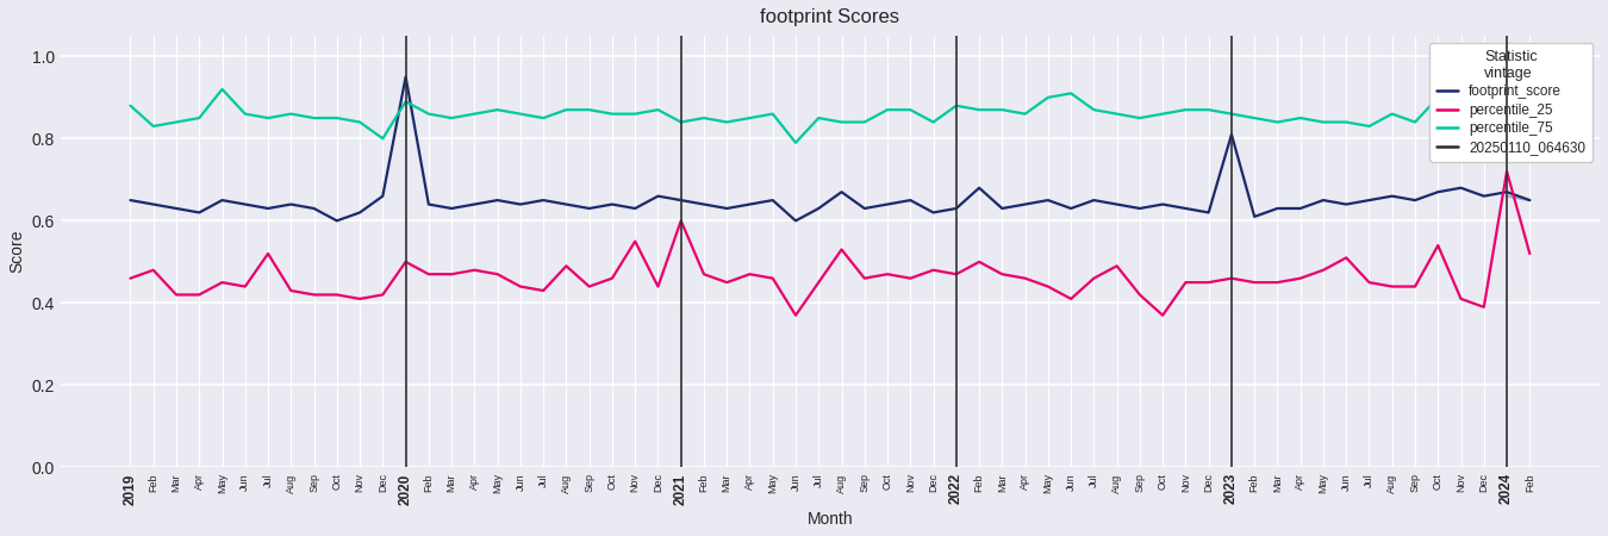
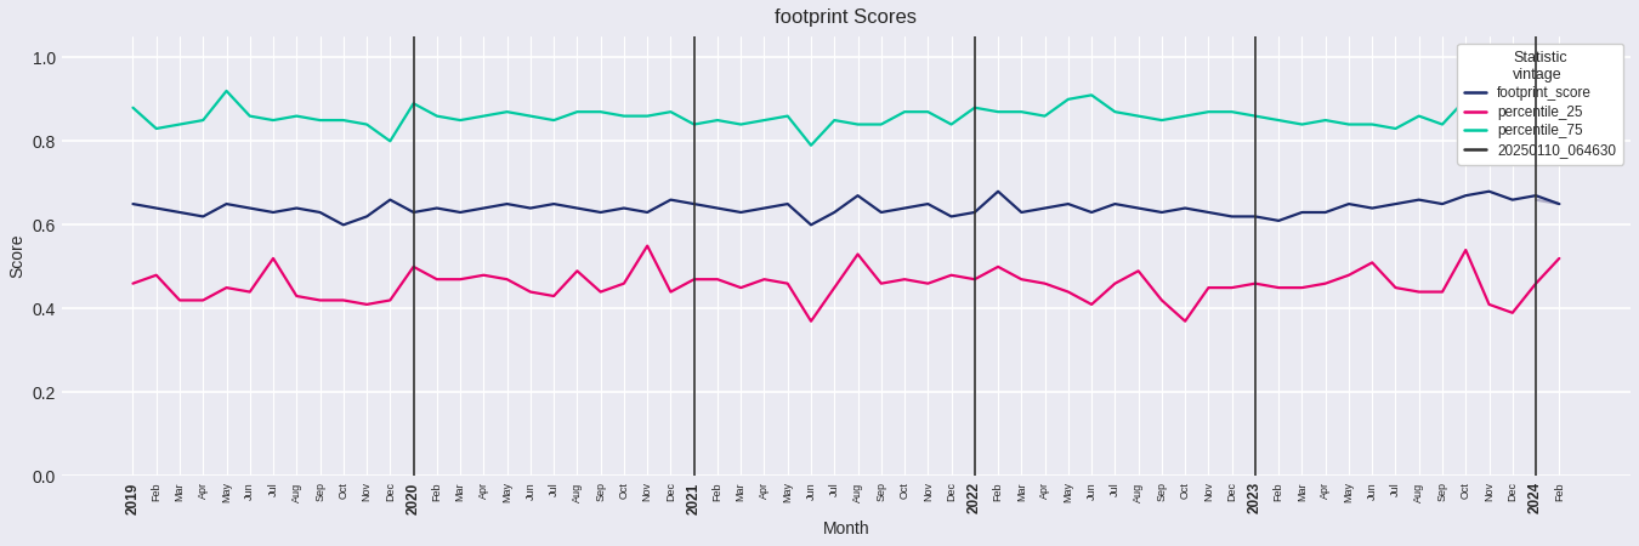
footprint_score/2020: 0.95 -> 0.63
percentile_25/2021: 0.60 -> 0.47
footprint_score/2023: 0.81 -> 0.62
percentile_25/2024: 0.72 -> 0.46
